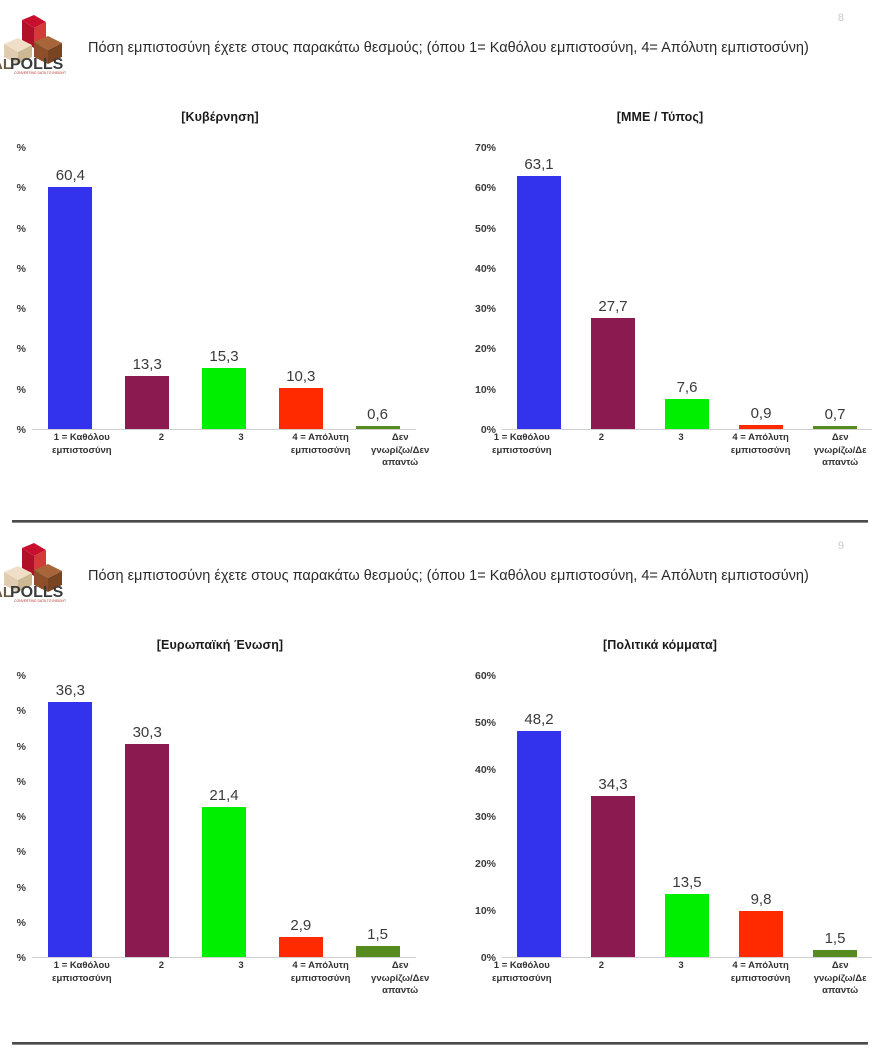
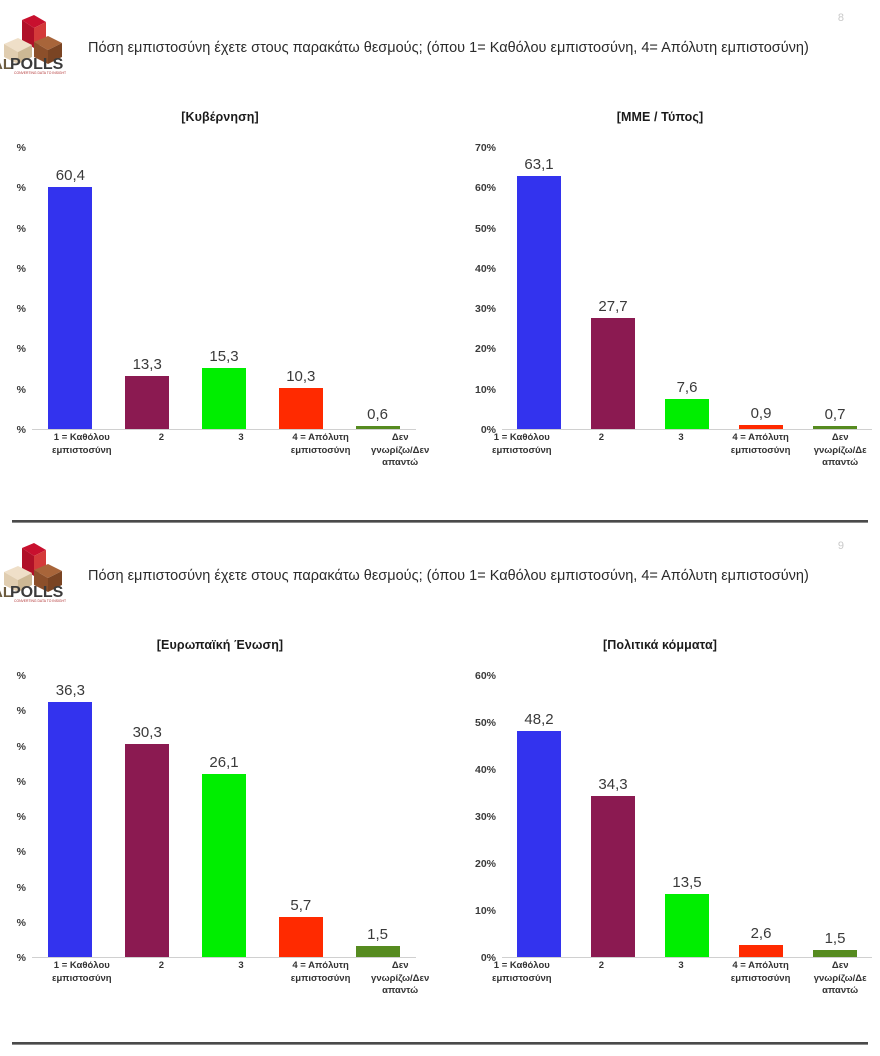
[Ευρωπαϊκή Ένωση]/3: 21,4 -> 26,1
[Ευρωπαϊκή Ένωση]/4 = Απόλυτη εμπιστοσύνη: 2,9 -> 5,7
[Πολιτικά κόμματα]/4 = Απόλυτη εμπιστοσύνη: 9,8 -> 2,6
